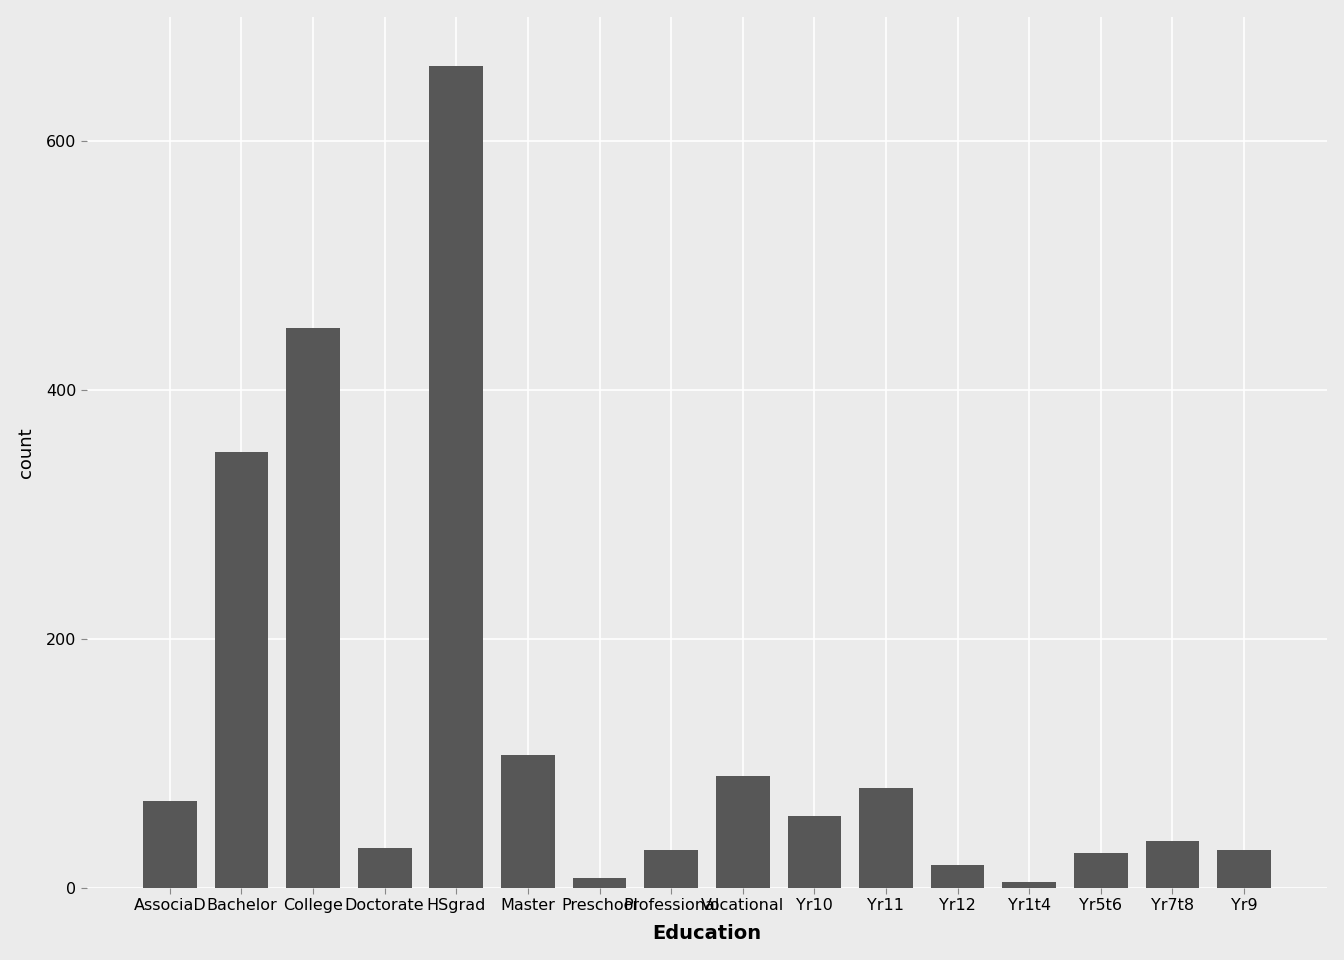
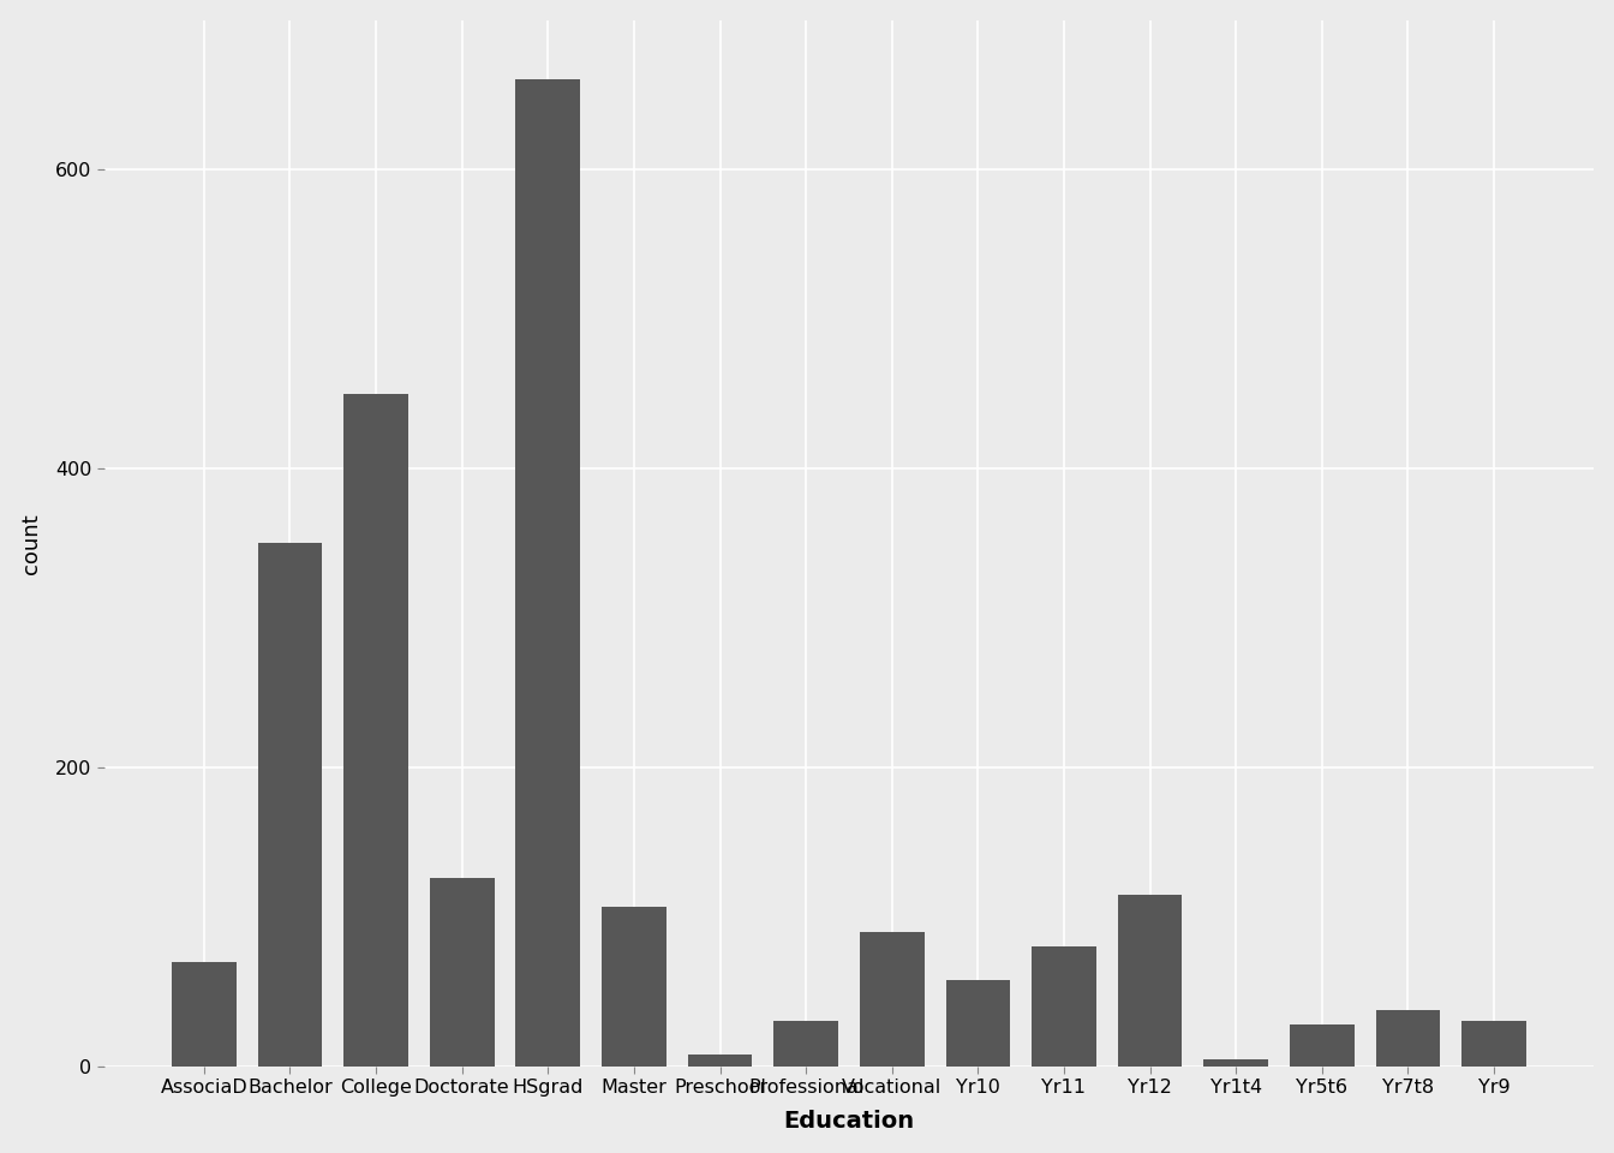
Doctorate: 32 -> 126
Yr12: 18 -> 115
